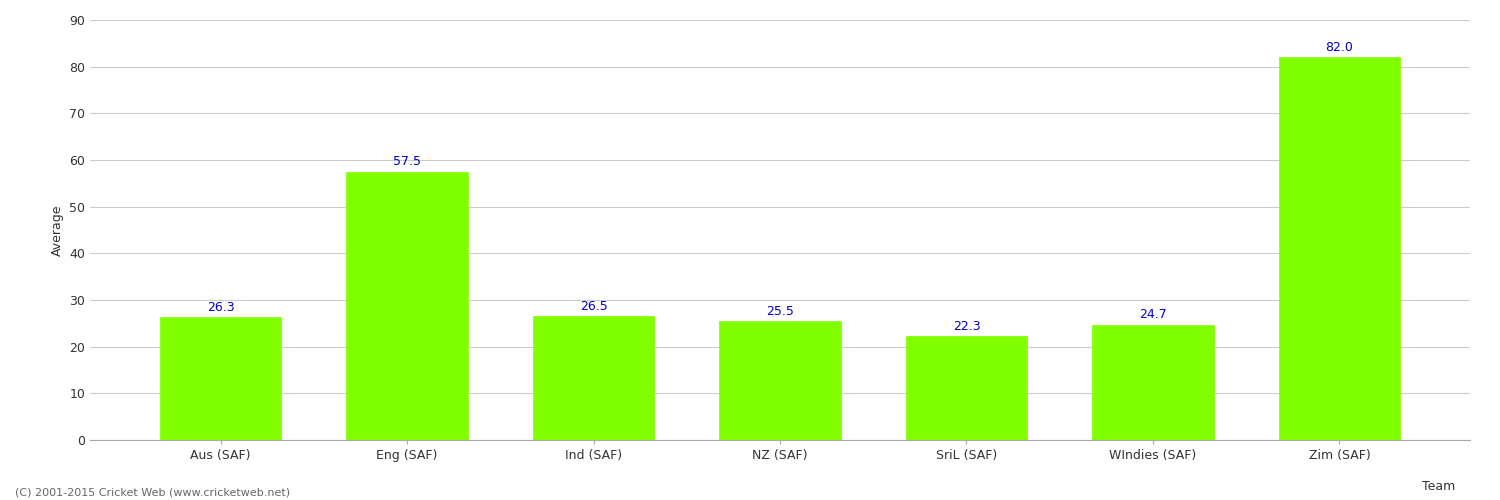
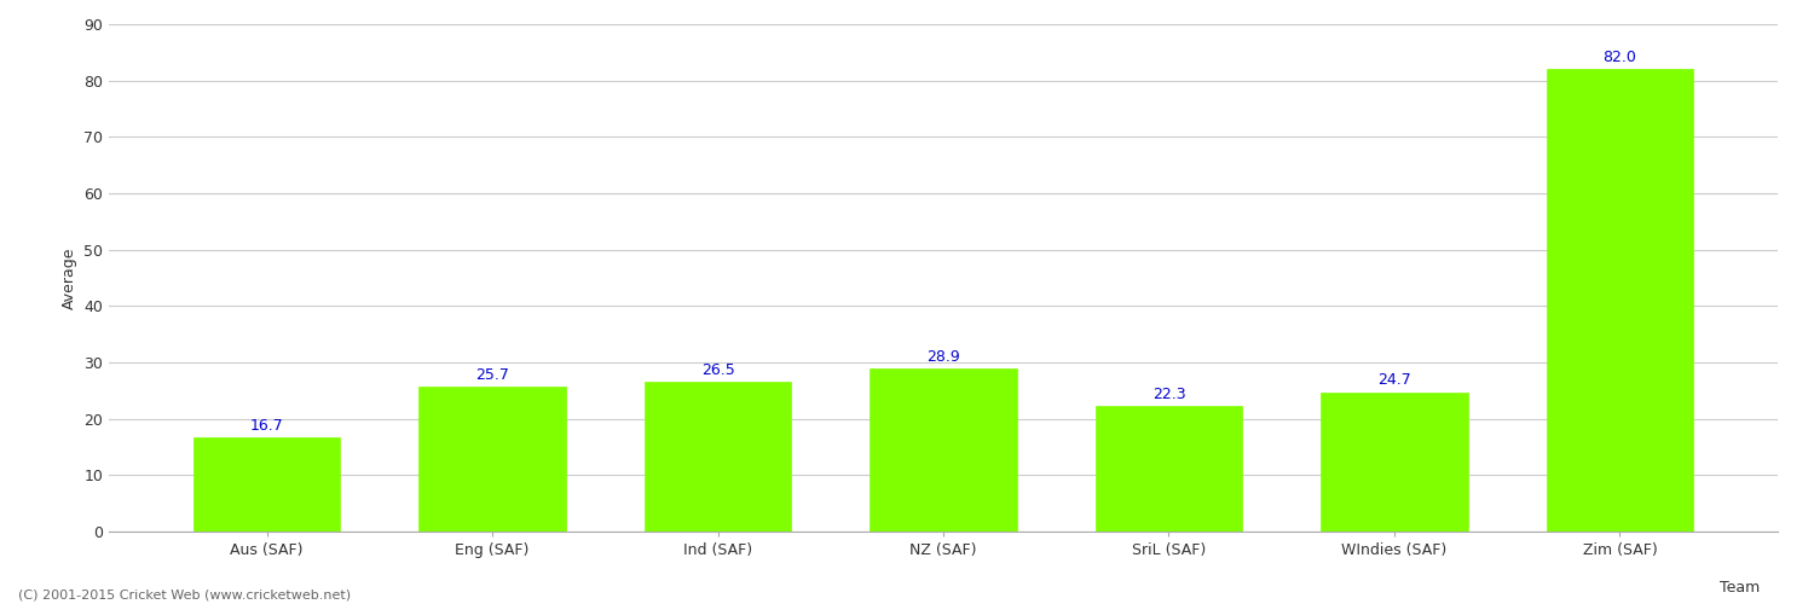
Aus (SAF): 26.3 -> 16.7
Eng (SAF): 57.5 -> 25.7
NZ (SAF): 25.5 -> 28.9
